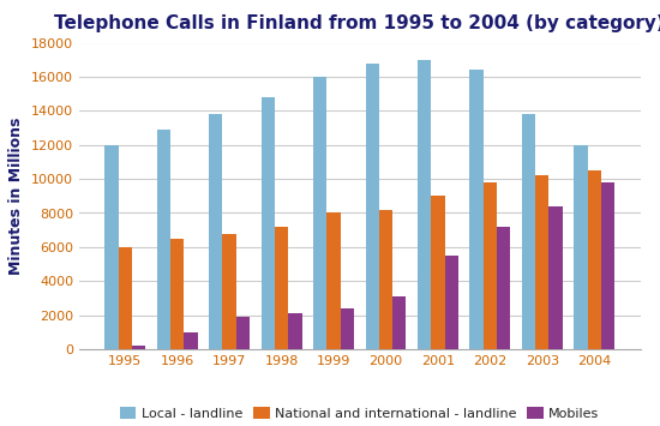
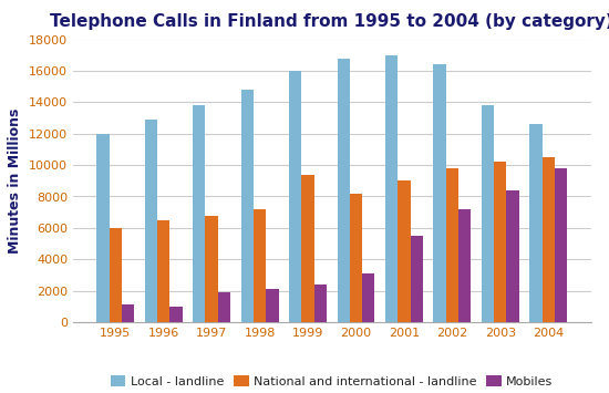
Mobiles/1995: 200 -> 1100
National and international - landline/1999: 8000 -> 9400
Local - landline/2004: 12000 -> 12600
